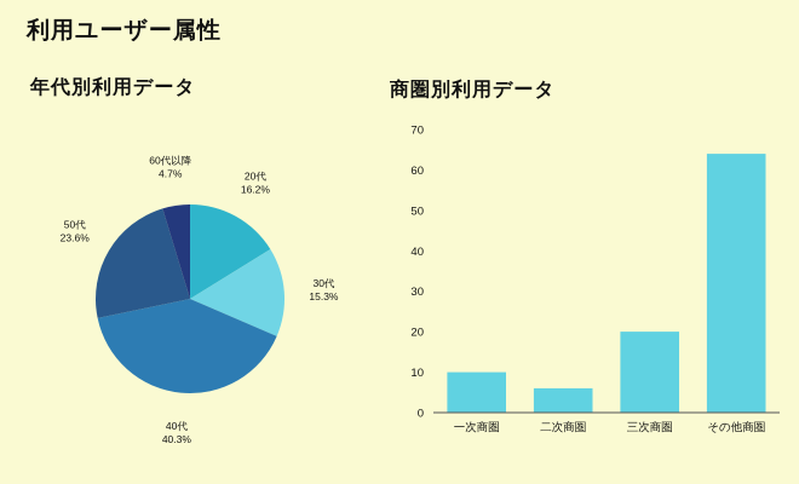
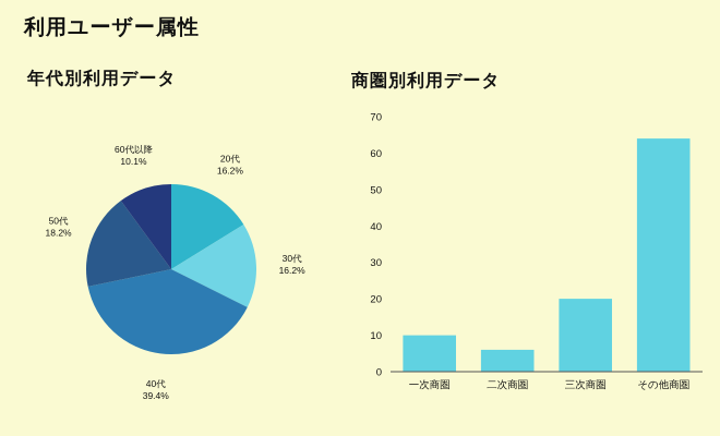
年代別利用データ/30代: 15.3% -> 16.2%
年代別利用データ/40代: 40.3% -> 39.4%
年代別利用データ/50代: 23.6% -> 18.2%
年代別利用データ/60代以降: 4.7% -> 10.1%
